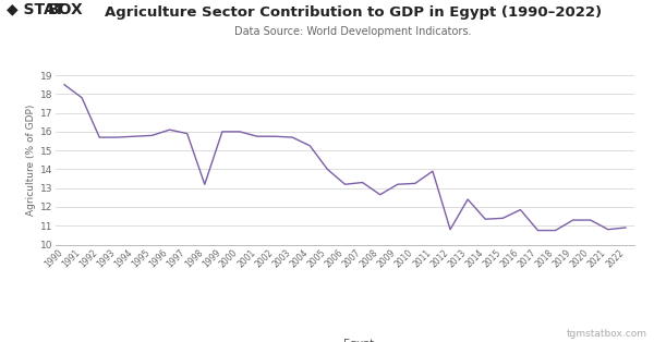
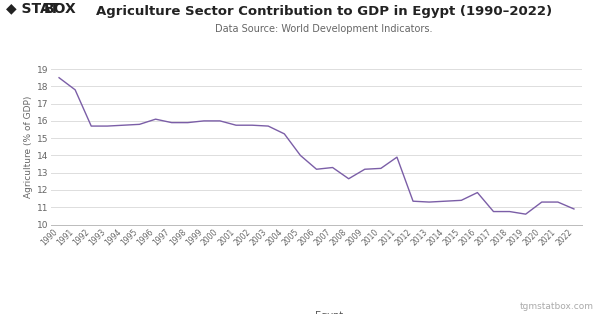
1998: 13.2 -> 15.9
2012: 10.8 -> 11.3
2013: 12.4 -> 11.3
2019: 11.3 -> 10.6
2021: 10.8 -> 11.3
